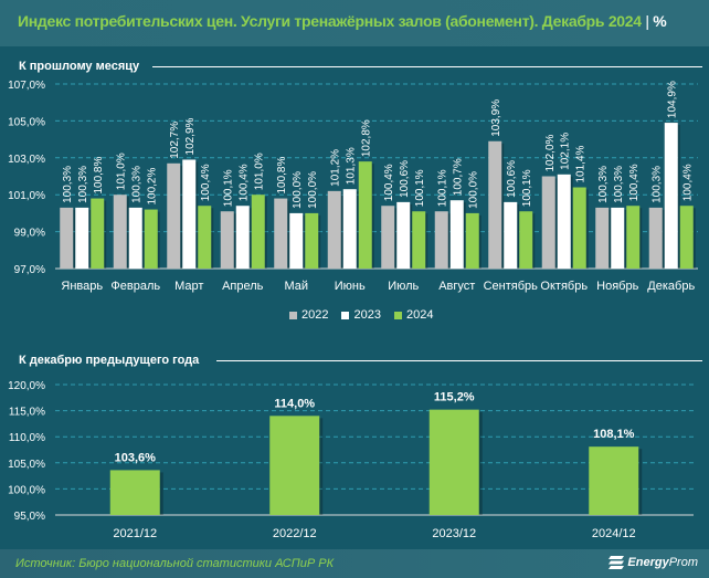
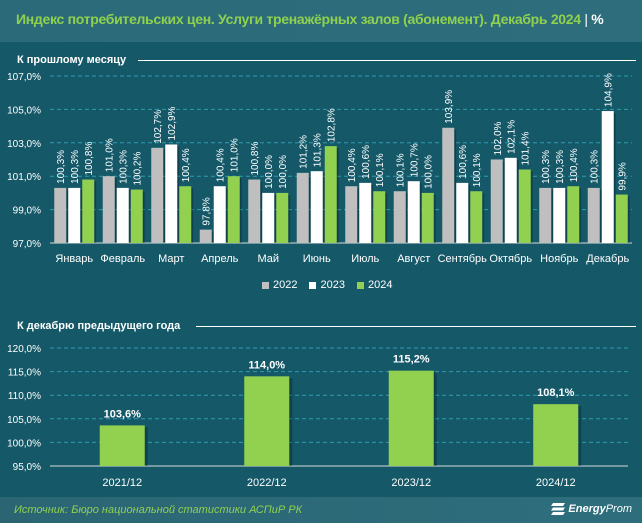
К прошлому месяцу/2022/Апрель: 100,1% -> 97,8%
К прошлому месяцу/2024/Декабрь: 100,4% -> 99,9%
